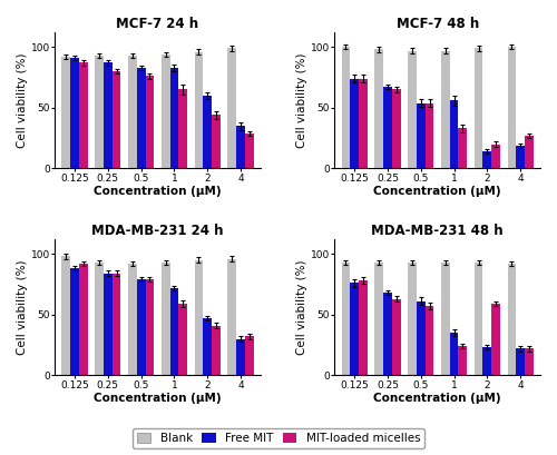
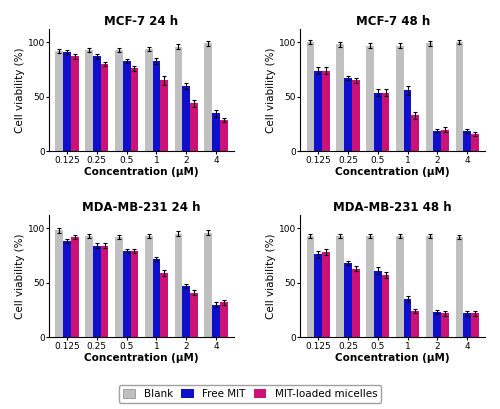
MCF-7 48 h/Free MIT/2: 14 -> 19
MCF-7 48 h/MIT-loaded micelles/4: 27 -> 16
MDA-MB-231 48 h/MIT-loaded micelles/2: 59 -> 22
